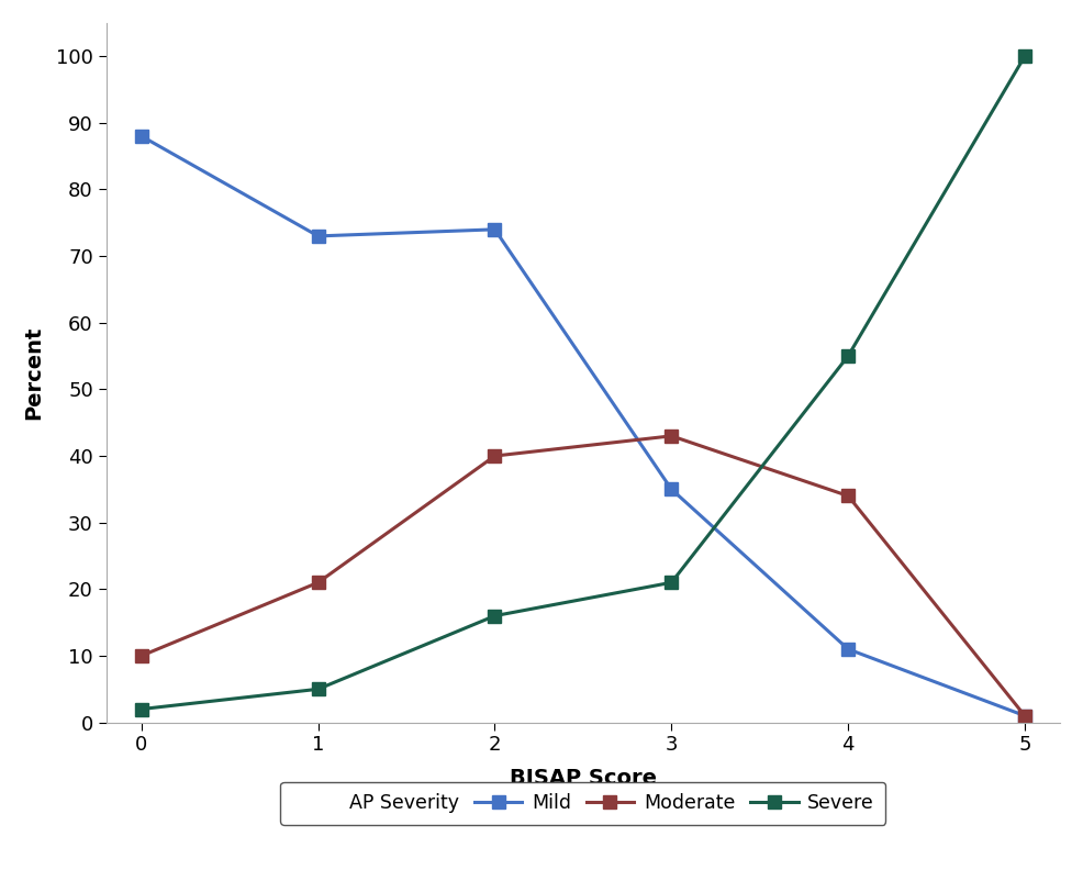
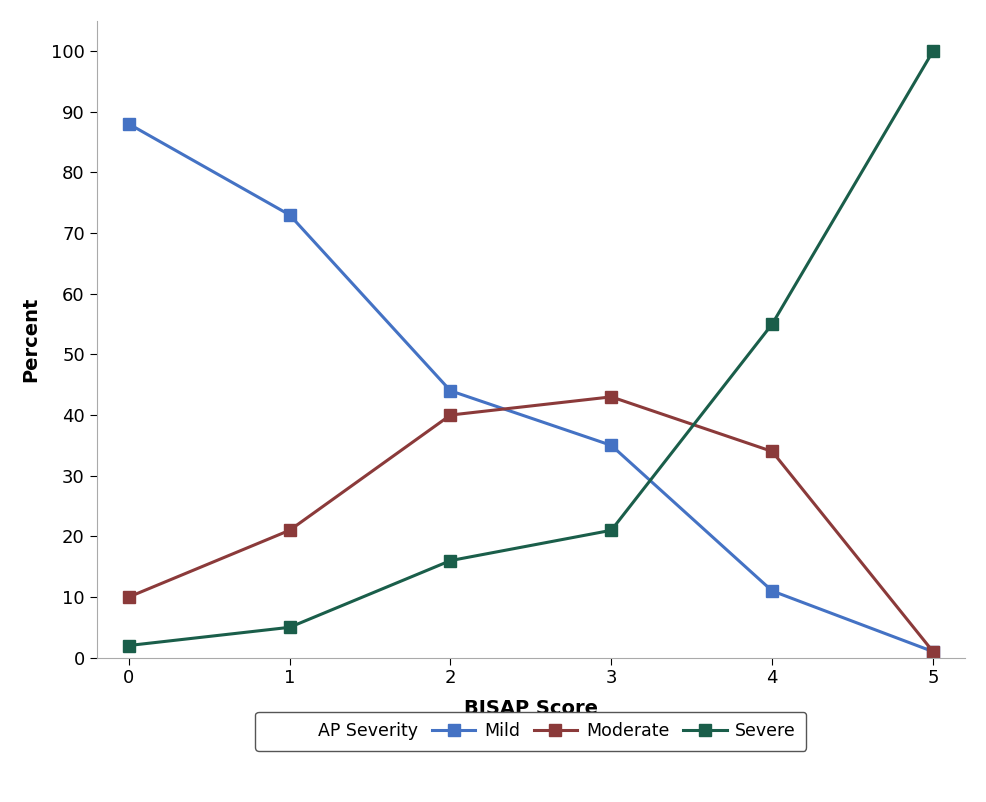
Mild/2: 74 -> 44
